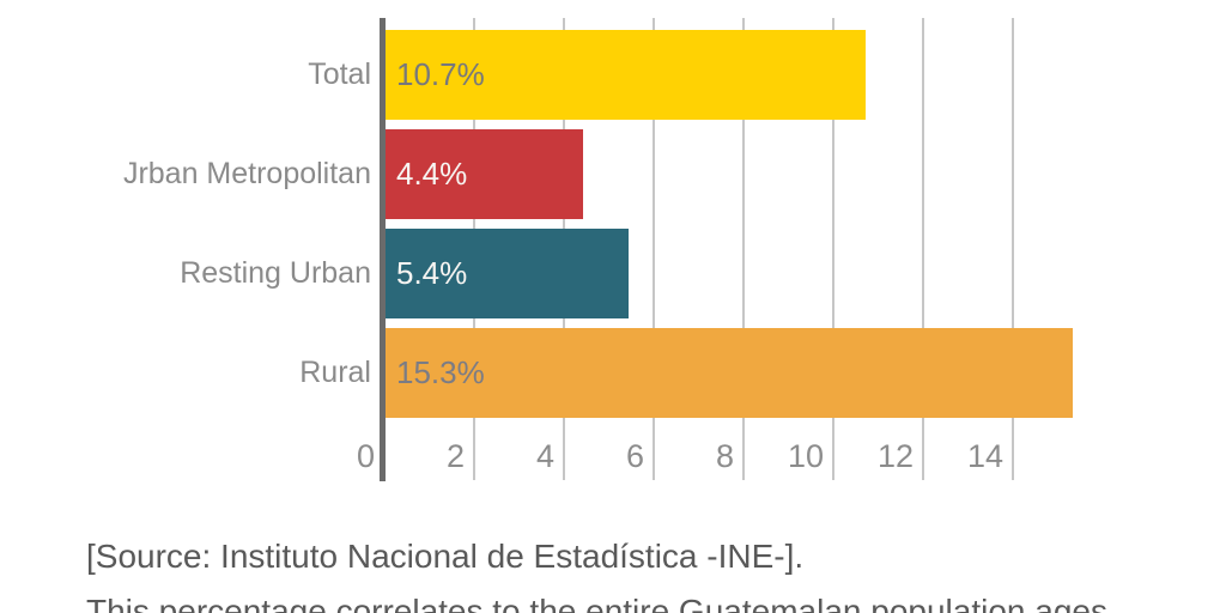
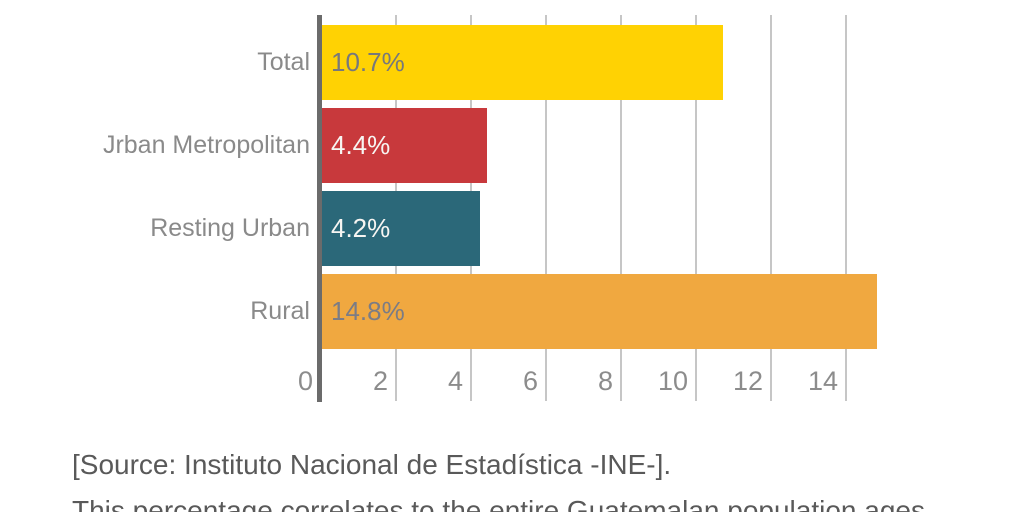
Resting Urban: 5.4% -> 4.2%
Rural: 15.3% -> 14.8%
